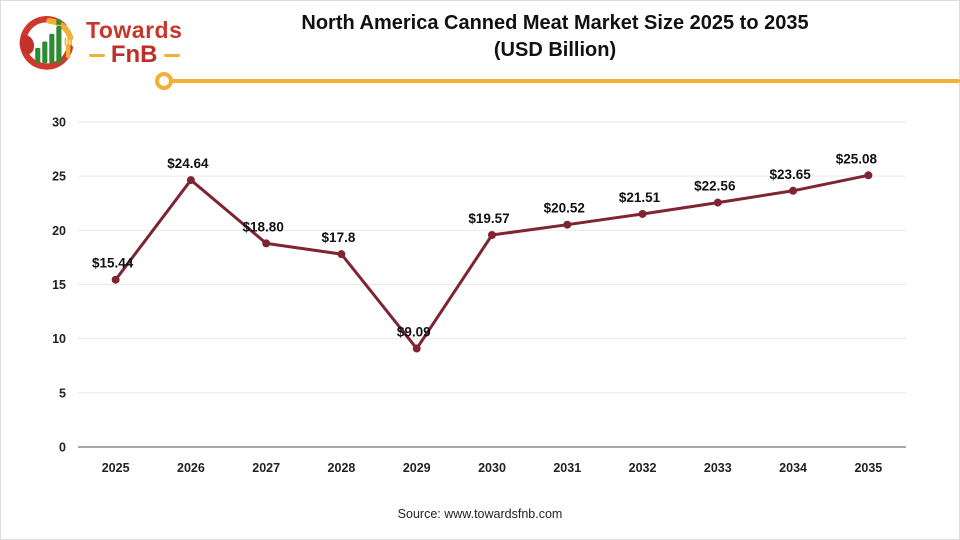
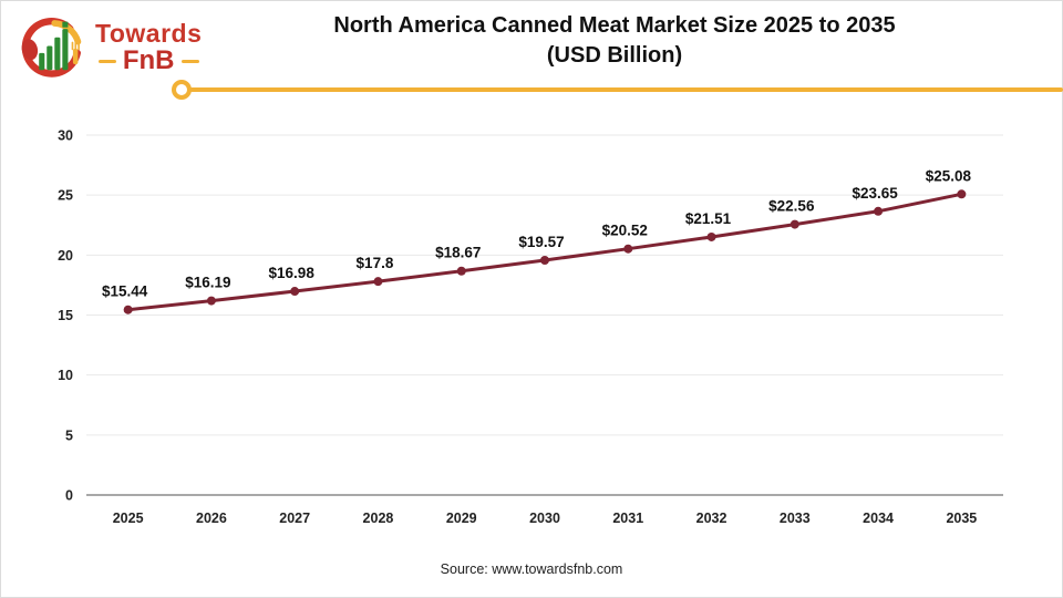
2026: $24.64 -> $16.19
2027: $18.80 -> $16.98
2029: $9.09 -> $18.67
